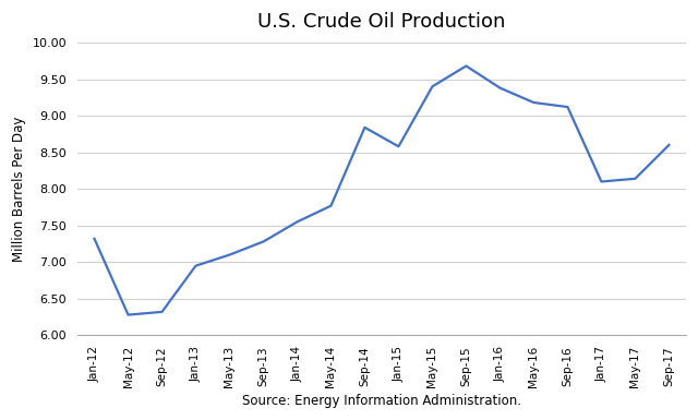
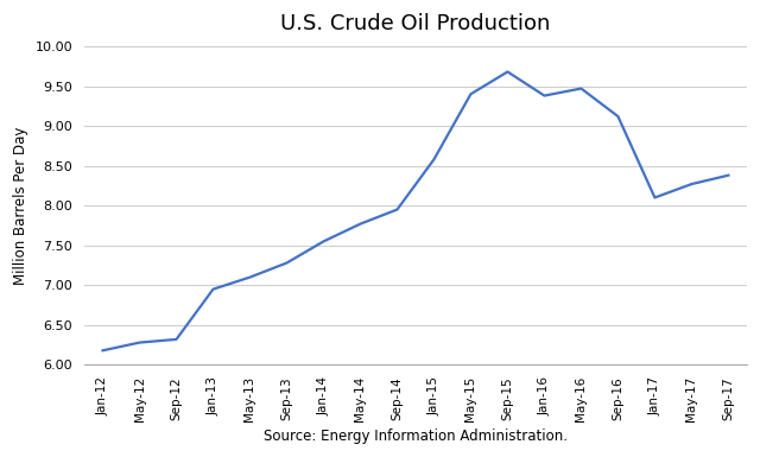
Jan-12: 7.32 -> 6.18
Sep-14: 8.84 -> 7.95
May-16: 9.18 -> 9.47
May-17: 8.14 -> 8.27
Sep-17: 8.60 -> 8.38
